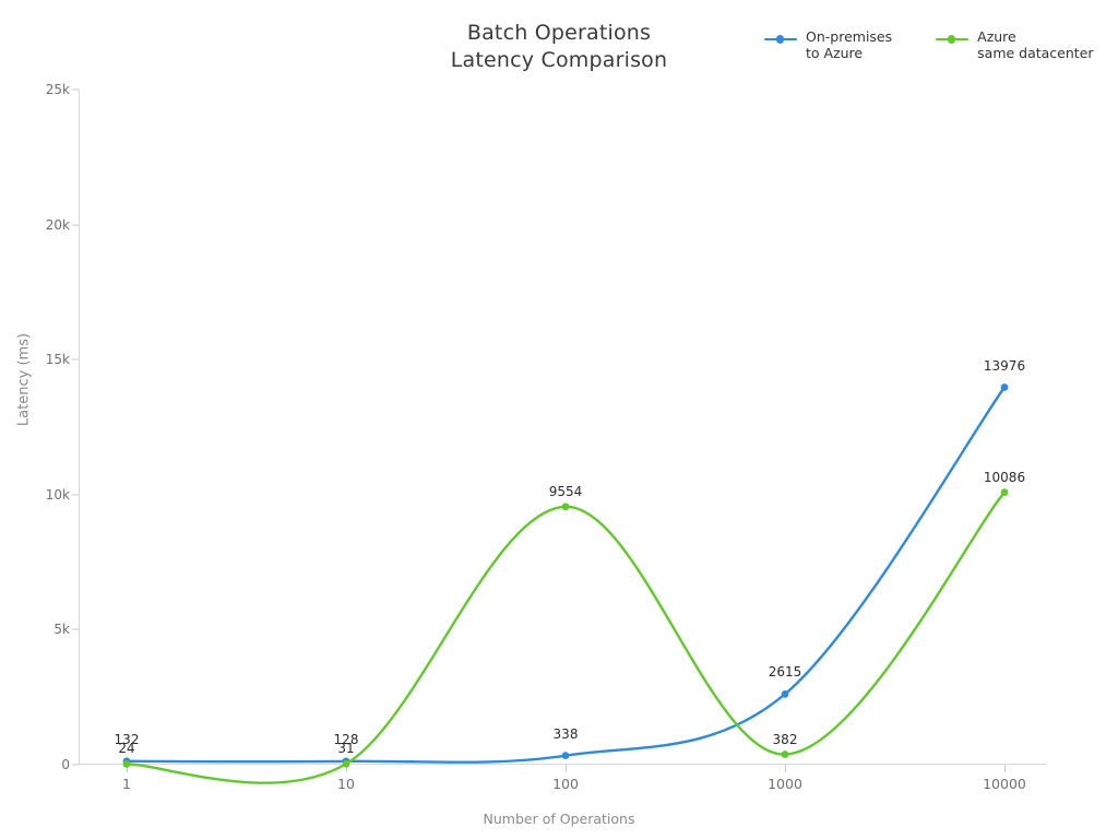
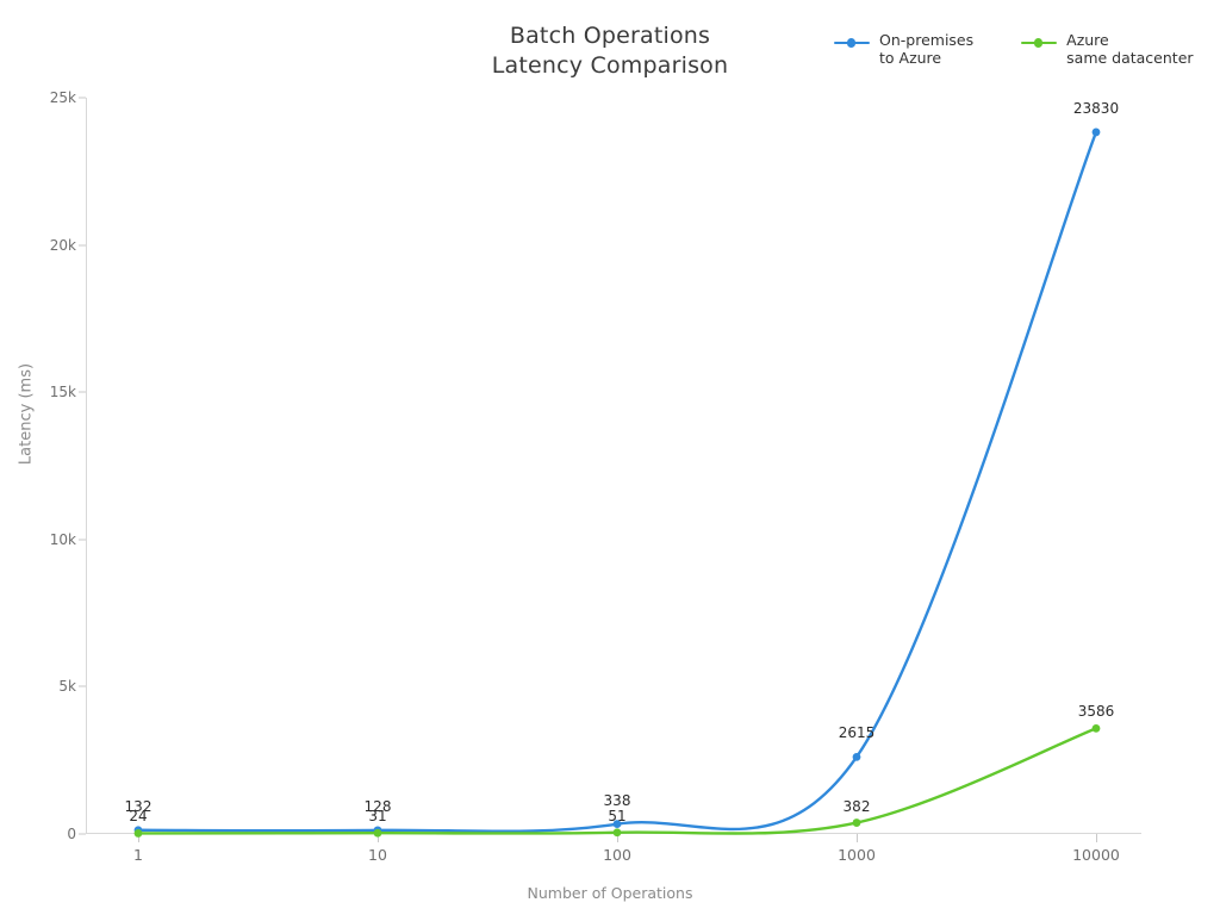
Azure same datacenter/100: 9554 -> 51
On-premises to Azure/10000: 13976 -> 23830
Azure same datacenter/10000: 10086 -> 3586
